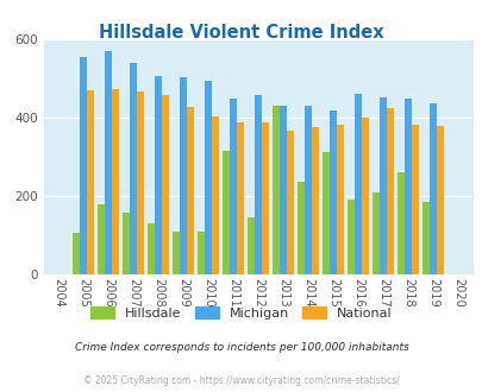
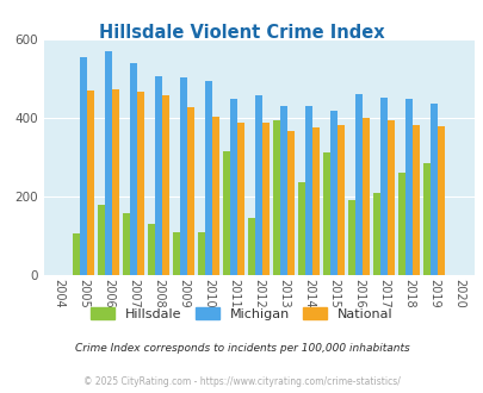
Hillsdale/2013: 430 -> 395
National/2017: 425 -> 395
Hillsdale/2019: 185 -> 285
